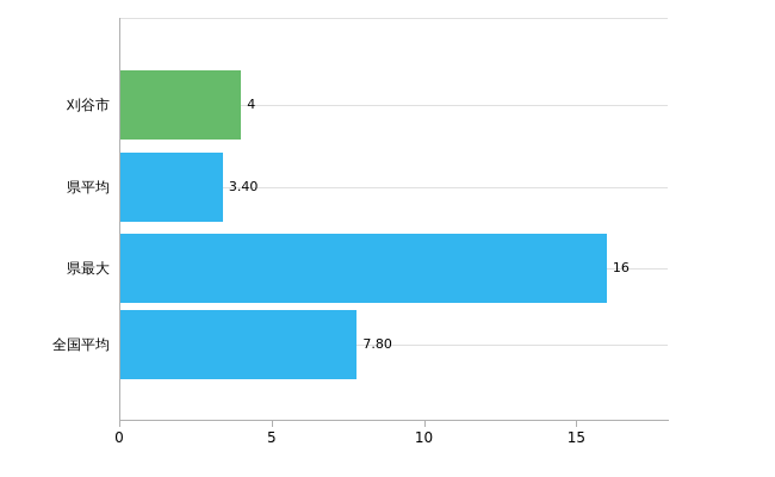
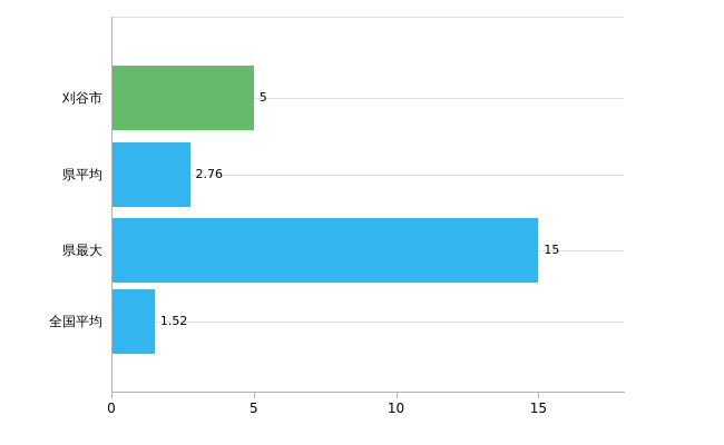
刈谷市: 4 -> 5
県平均: 3.40 -> 2.76
県最大: 16 -> 15
全国平均: 7.80 -> 1.52
